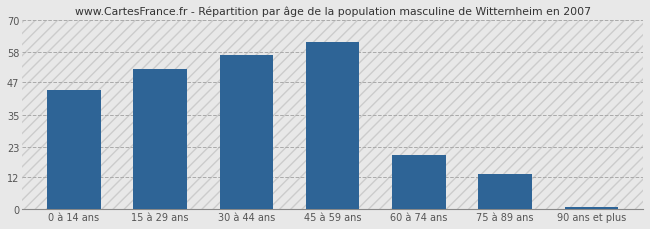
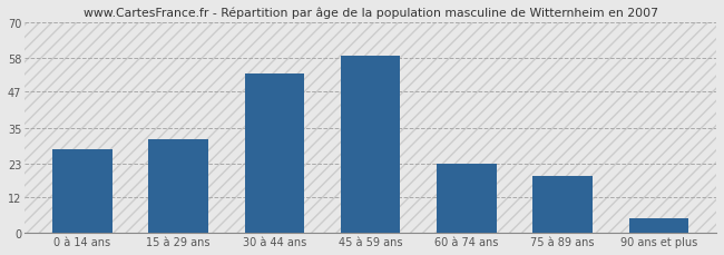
0 à 14 ans: 44 -> 28
15 à 29 ans: 52 -> 31
30 à 44 ans: 57 -> 53
45 à 59 ans: 62 -> 59
60 à 74 ans: 20 -> 23
75 à 89 ans: 13 -> 19
90 ans et plus: 1 -> 5
